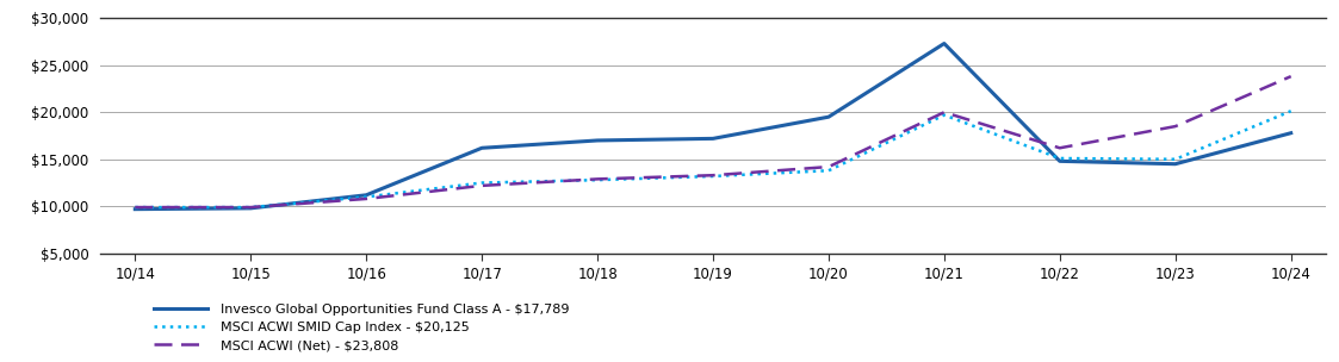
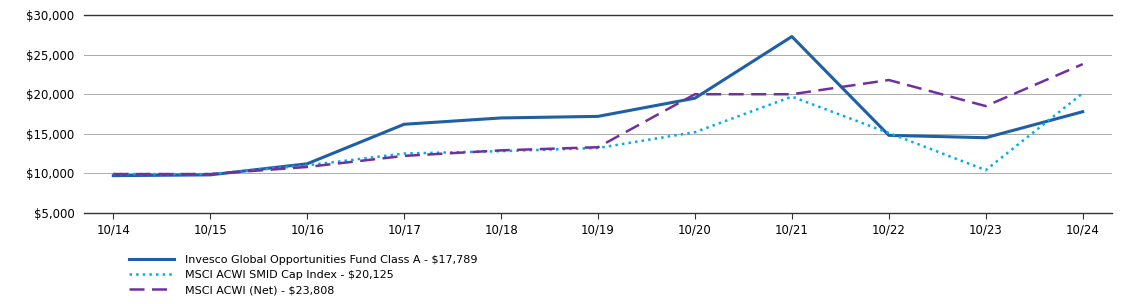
MSCI ACWI SMID Cap Index - $20,125/10/20: $13,800 -> $15,200
MSCI ACWI (Net) - $23,808/10/20: $14,200 -> $20,000
MSCI ACWI (Net) - $23,808/10/22: $16,200 -> $21,800
MSCI ACWI SMID Cap Index - $20,125/10/23: $15,000 -> $10,400
